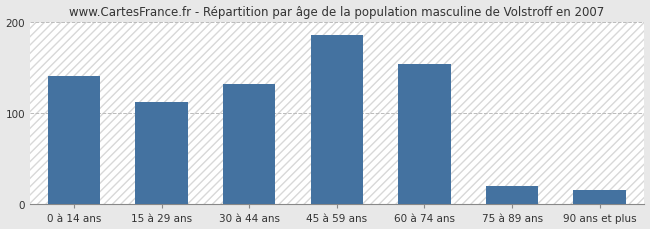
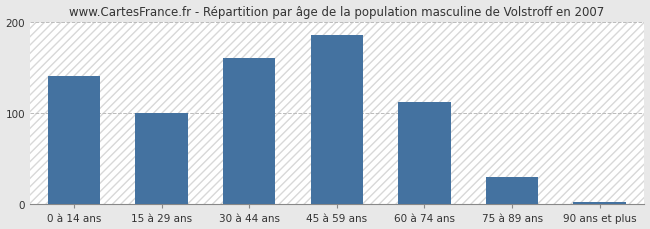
15 à 29 ans: 112 -> 100
30 à 44 ans: 132 -> 160
60 à 74 ans: 154 -> 112
75 à 89 ans: 20 -> 30
90 ans et plus: 16 -> 3
